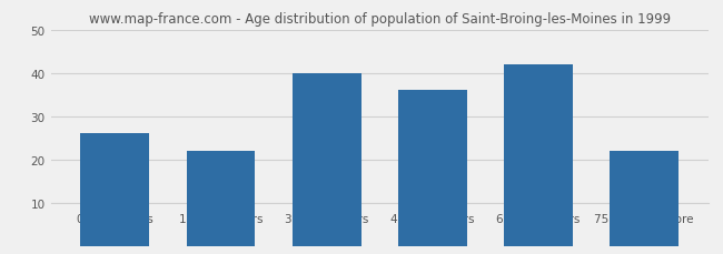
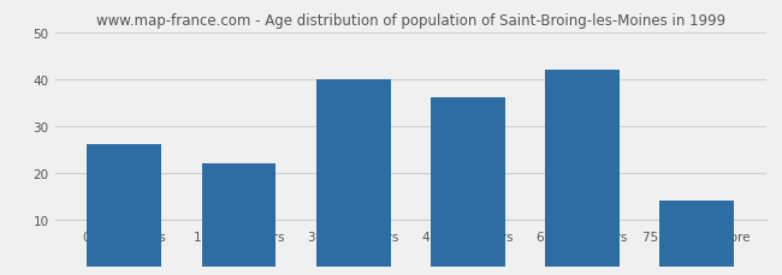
75 years or more: 22 -> 14
